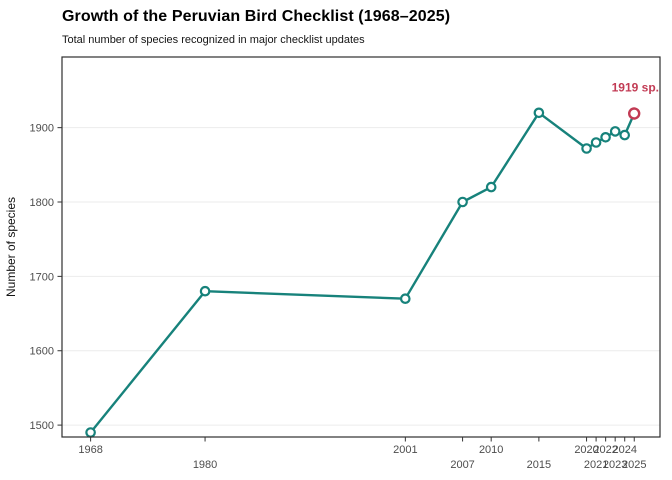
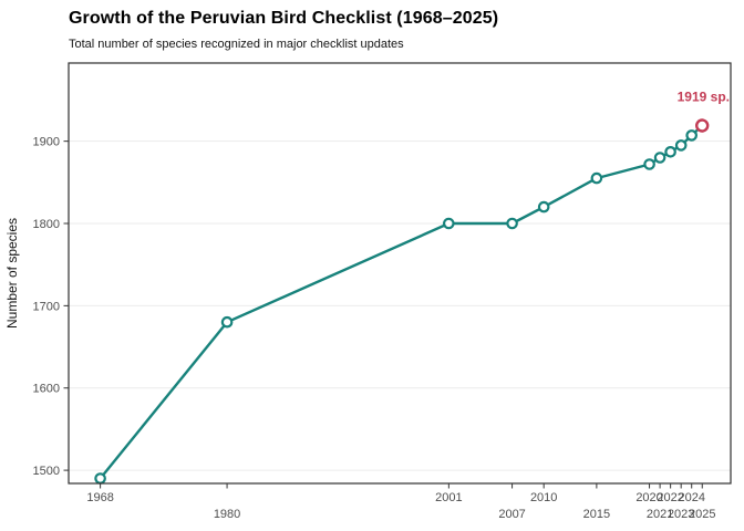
2001: 1670 -> 1800
2015: 1920 -> 1860
2024: 1890 -> 1910
